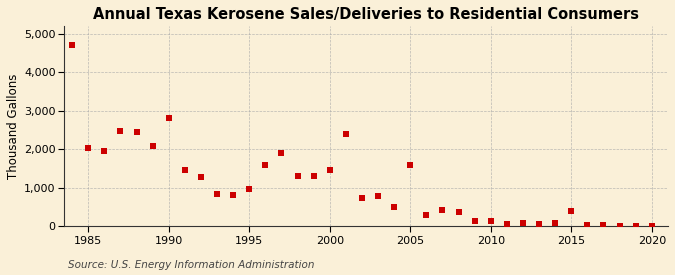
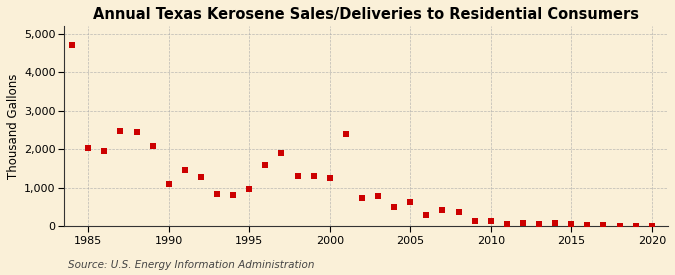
1990: 2,800 -> 1,100
2000: 1,450 -> 1,260
2005: 1,600 -> 640
2015: 400 -> 60
